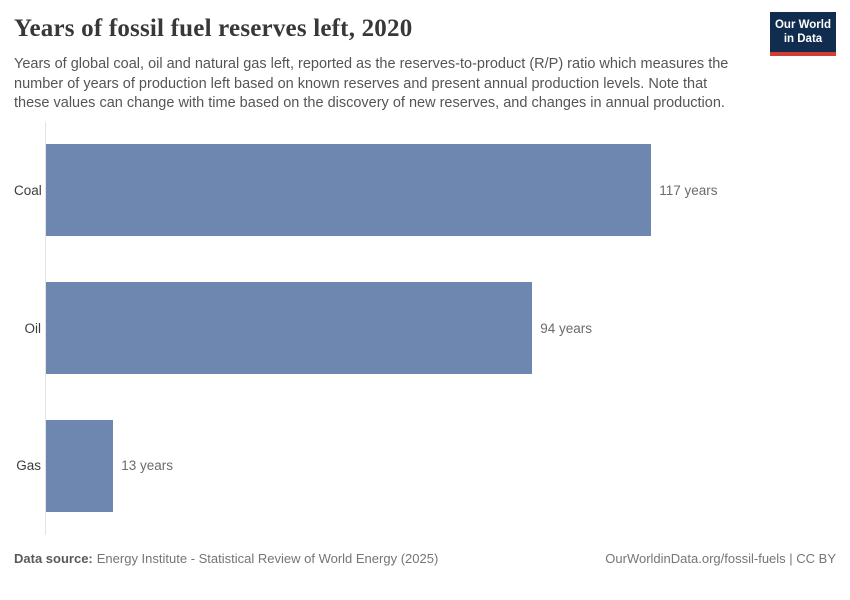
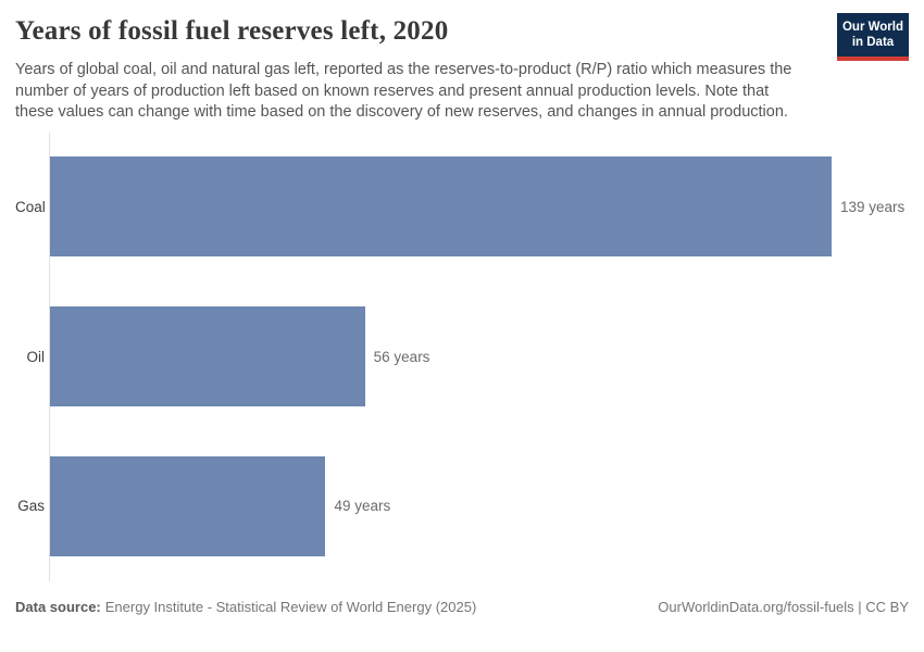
Coal: 117 -> 139
Oil: 94 -> 56
Gas: 13 -> 49
